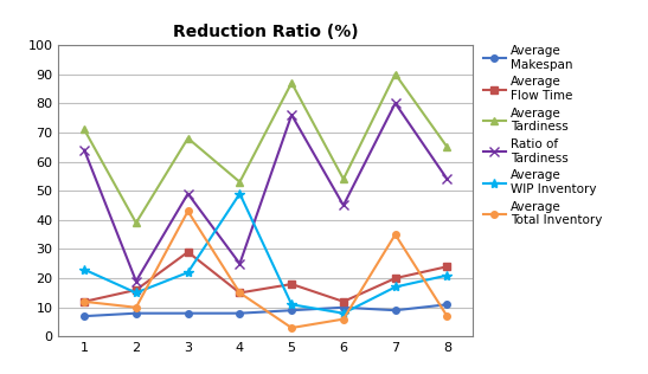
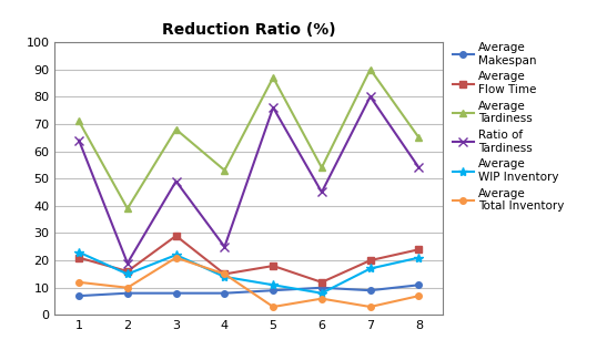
Average Flow Time/1: 12 -> 21
Average Total Inventory/3: 43 -> 21
Average WIP Inventory/4: 49 -> 14
Average Total Inventory/7: 35 -> 3
